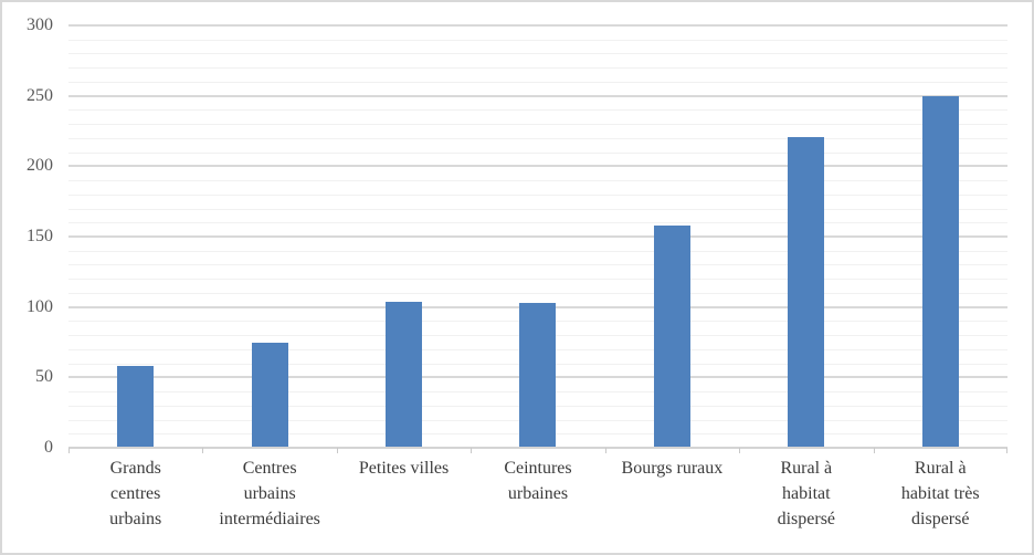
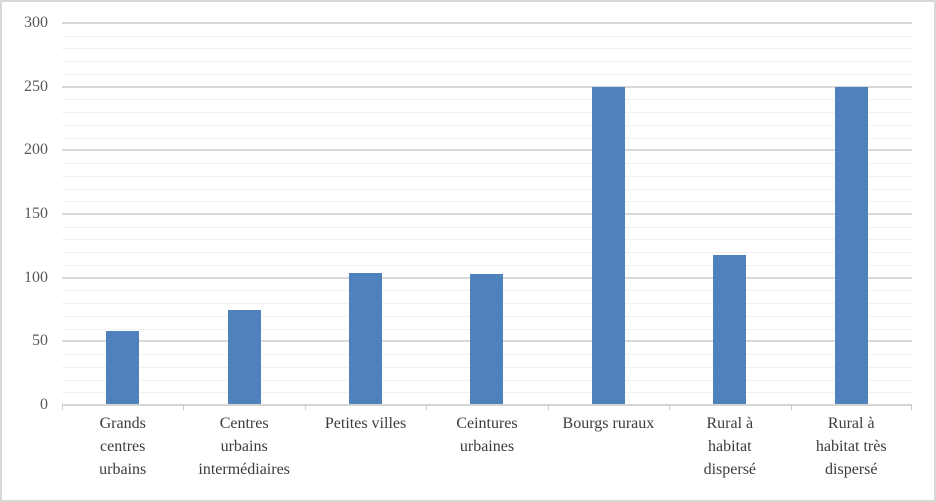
Bourgs ruraux: 158 -> 250
Rural à habitat dispersé: 221 -> 118
